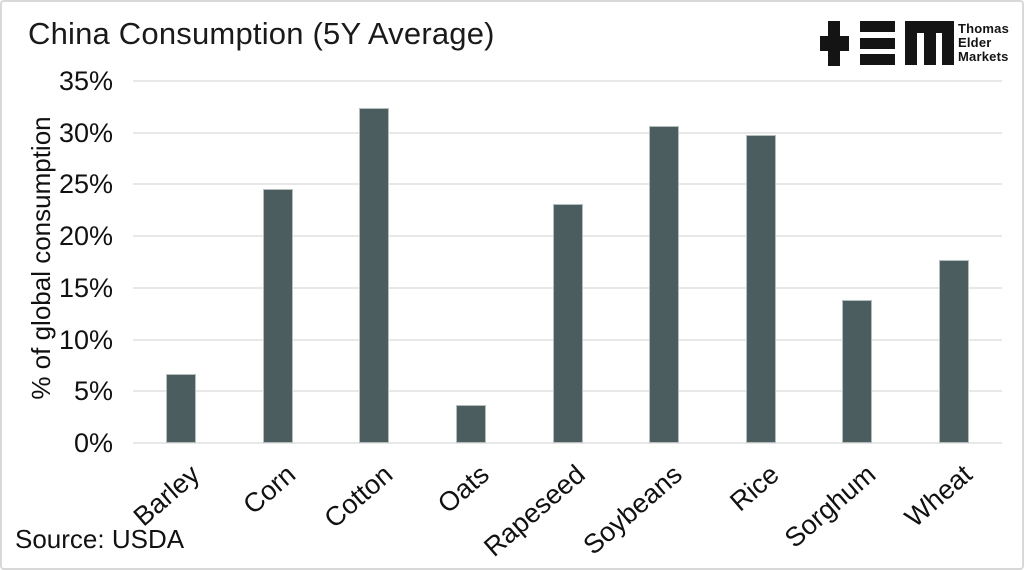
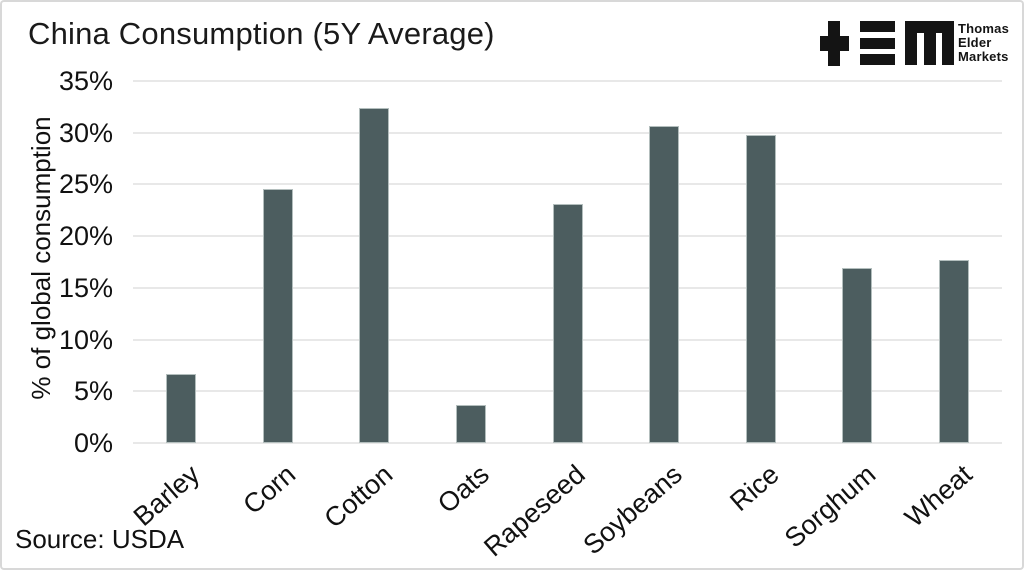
Sorghum: 13.8% -> 16.9%
